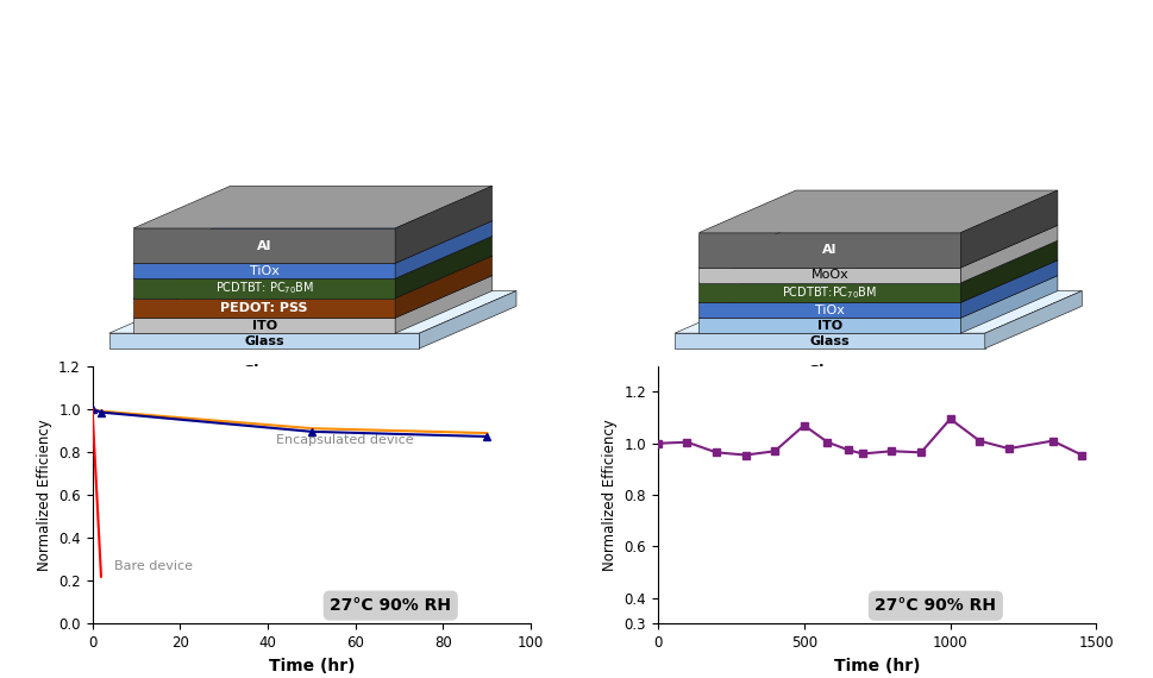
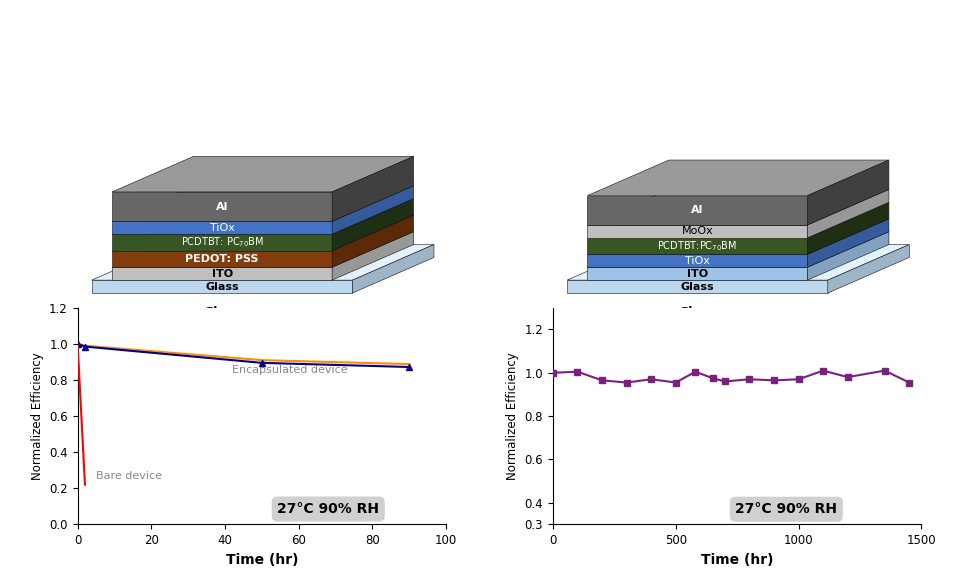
500: 1.070 -> 0.955
1000: 1.095 -> 0.970
